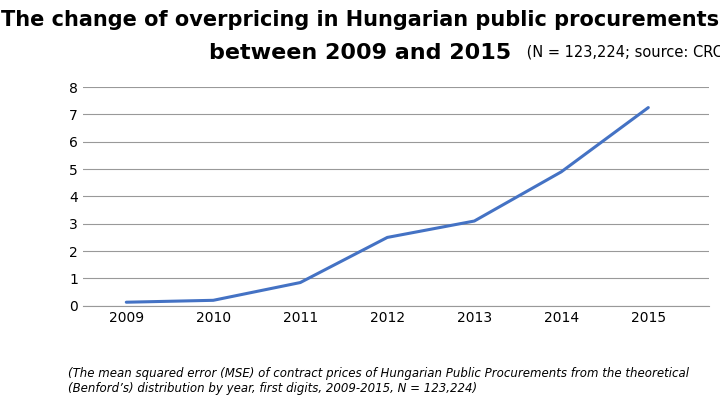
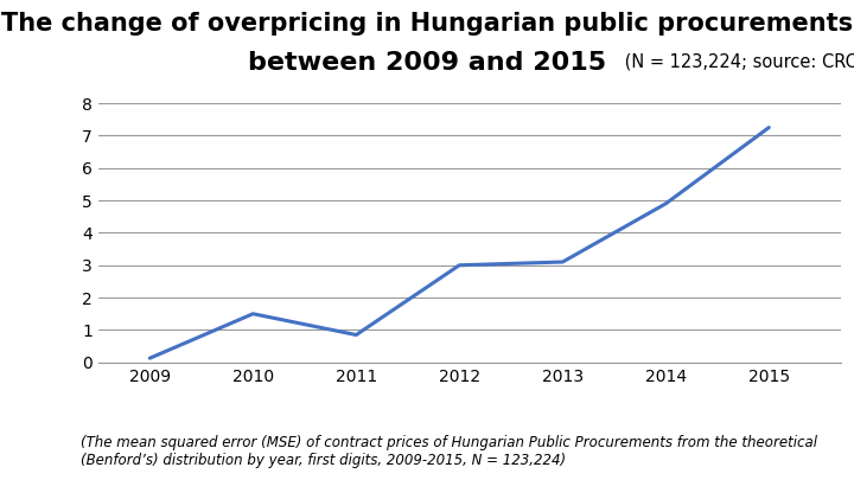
2010: 0.20 -> 1.50
2012: 2.50 -> 3.00
